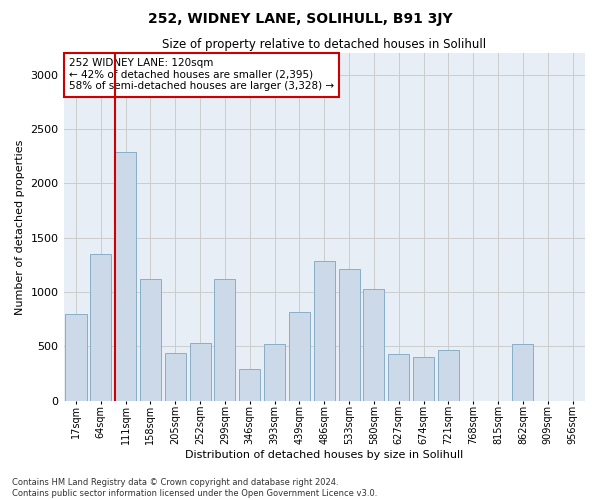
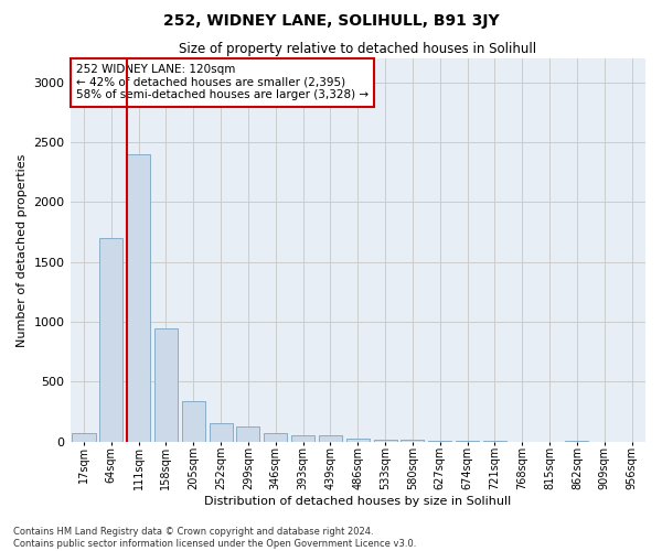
17sqm: 800 -> 80
64sqm: 1350 -> 1700
111sqm: 2290 -> 2400
158sqm: 1120 -> 950
205sqm: 440 -> 340
252sqm: 530 -> 150
299sqm: 1120 -> 130
346sqm: 290 -> 70
393sqm: 520 -> 50
439sqm: 820 -> 50
486sqm: 1290 -> 30
533sqm: 1210 -> 20
580sqm: 1030 -> 20
627sqm: 430 -> 0
674sqm: 400 -> 0
721sqm: 470 -> 0
862sqm: 520 -> 0
